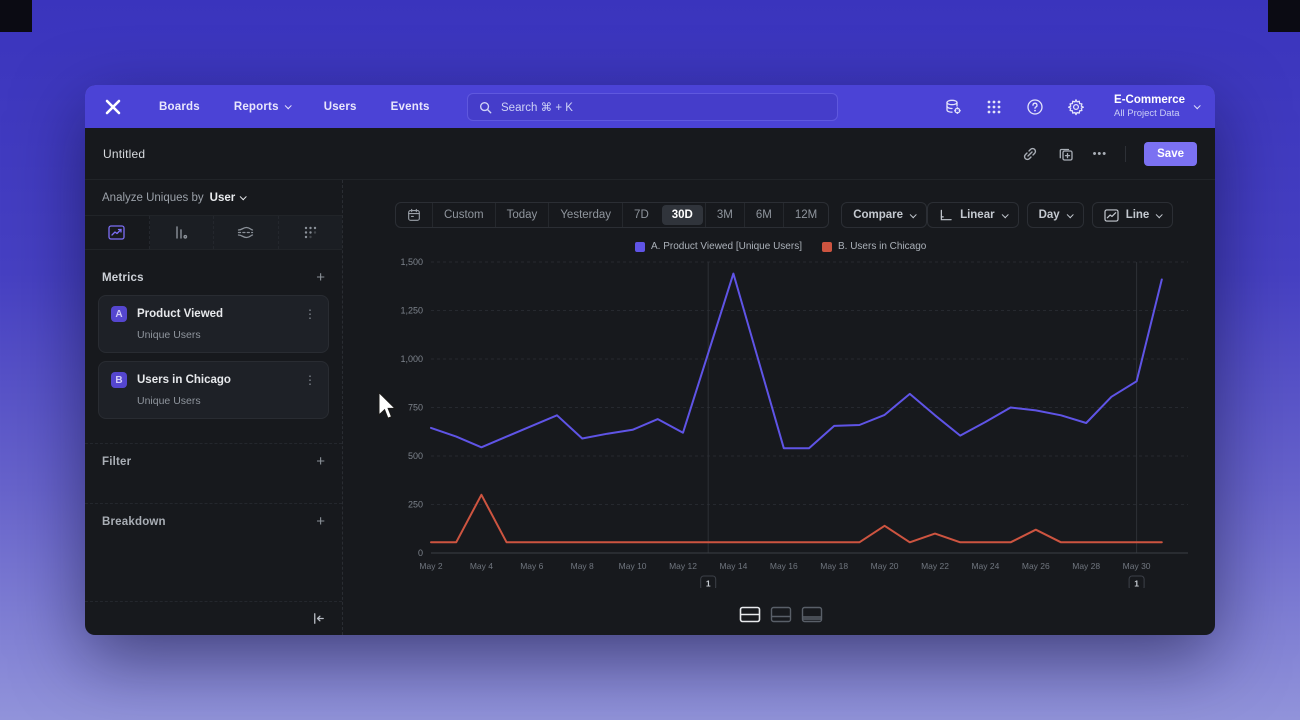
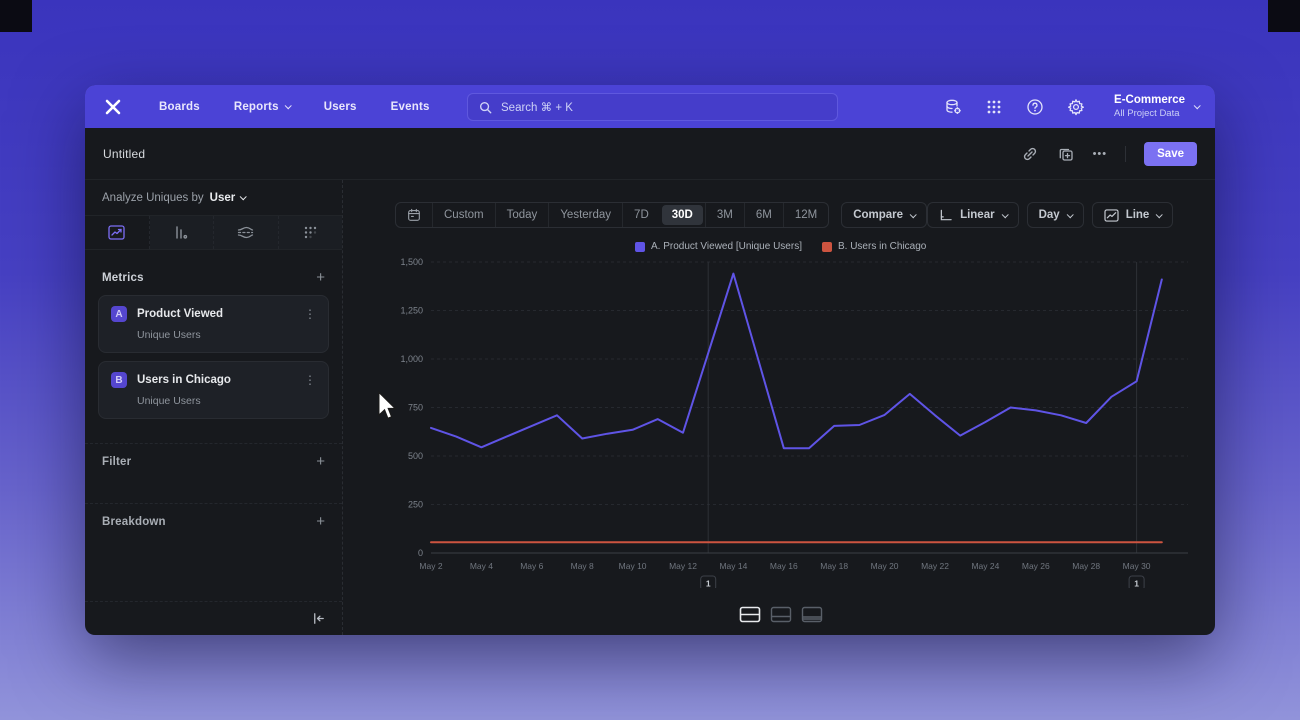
B. Users in Chicago/May 4: 300 -> 60
B. Users in Chicago/May 20: 140 -> 60
B. Users in Chicago/May 22: 100 -> 60
B. Users in Chicago/May 26: 120 -> 60
